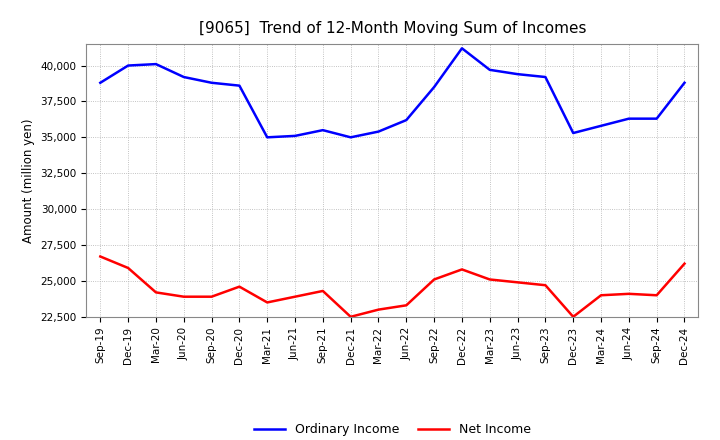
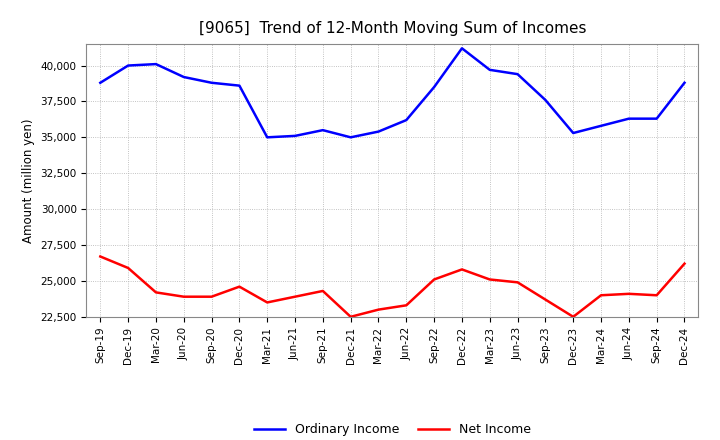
Ordinary Income/Sep-23: 39,200 -> 37,600
Net Income/Sep-23: 24,700 -> 23,700
